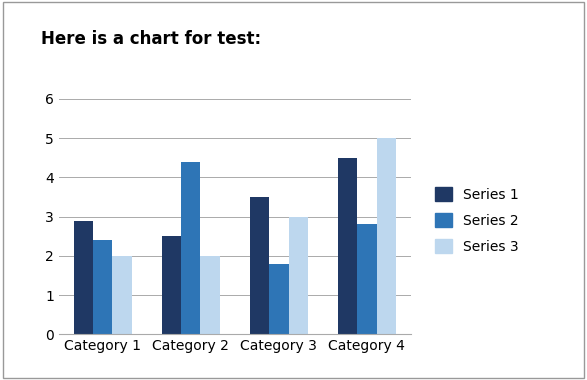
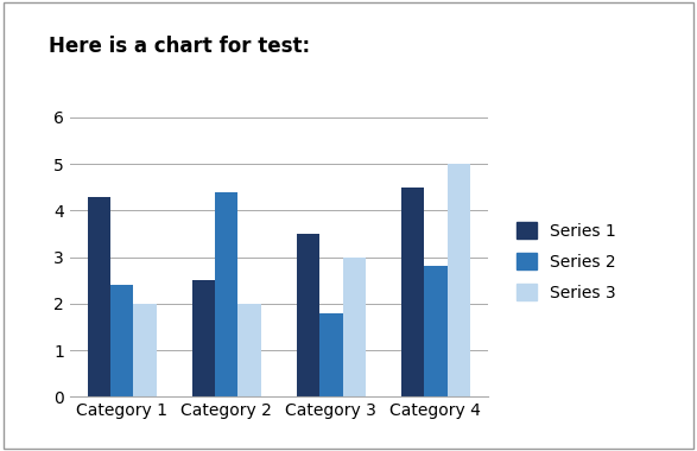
Series 1/Category 1: 2.9 -> 4.3
